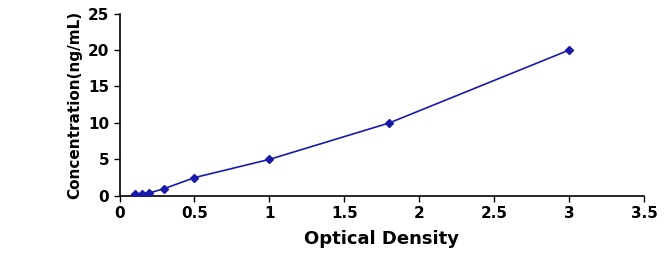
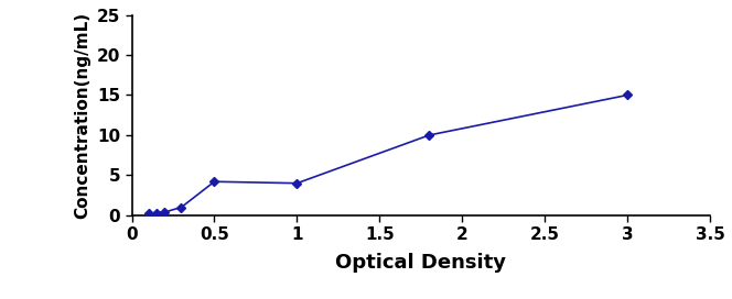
0.5: 2.5 -> 4.2
1: 5.0 -> 4.0
3: 20.0 -> 15.0
